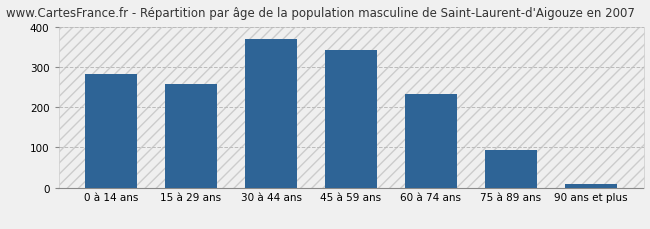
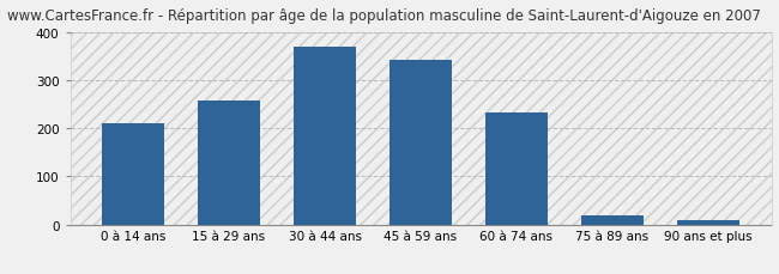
0 à 14 ans: 283 -> 210
75 à 89 ans: 93 -> 20
